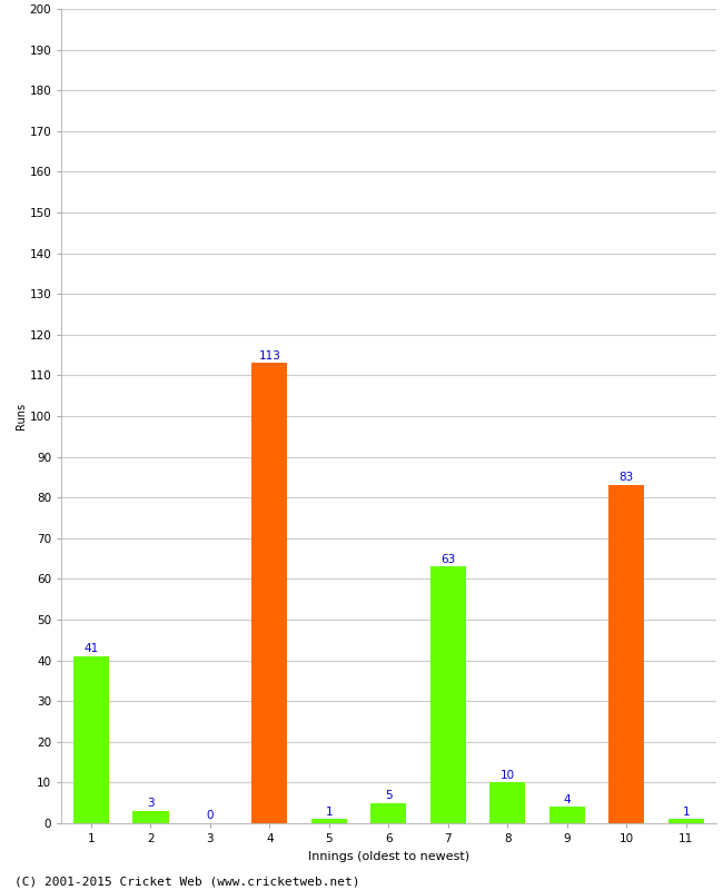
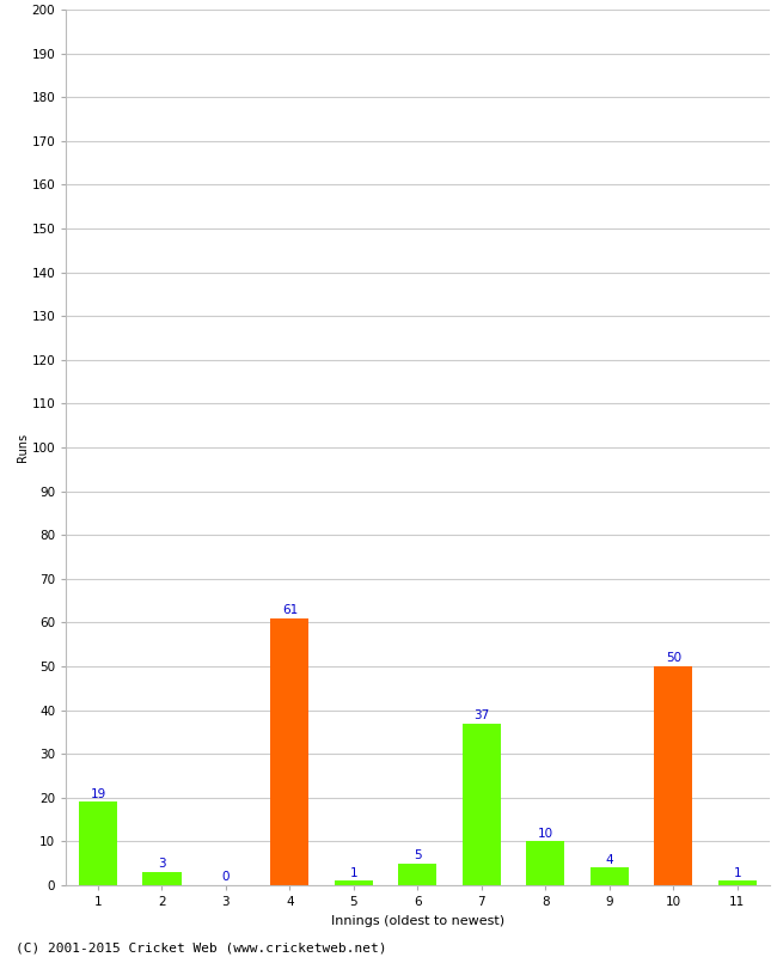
1: 41 -> 19
4: 113 -> 61
7: 63 -> 37
10: 83 -> 50
